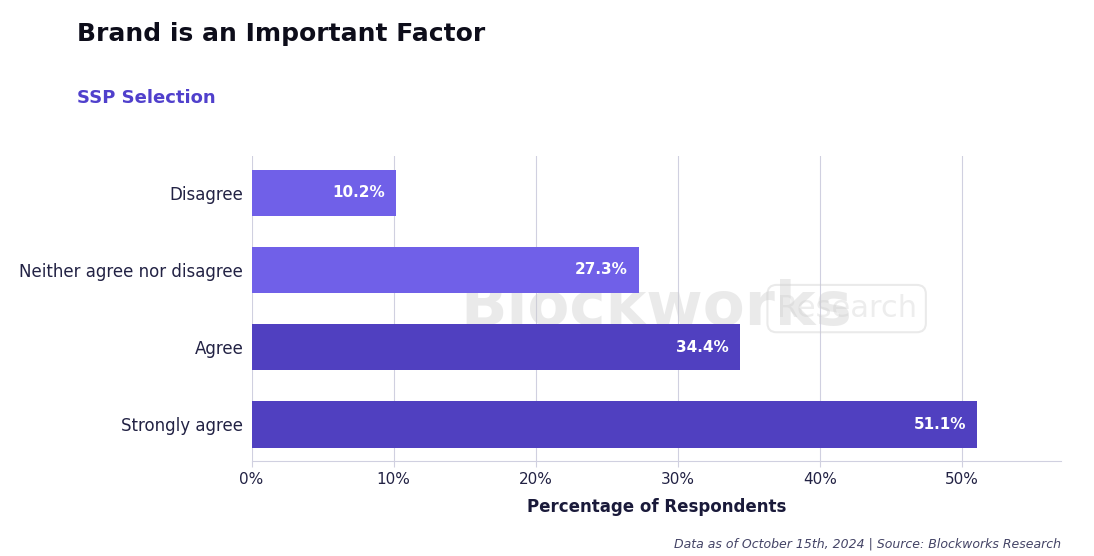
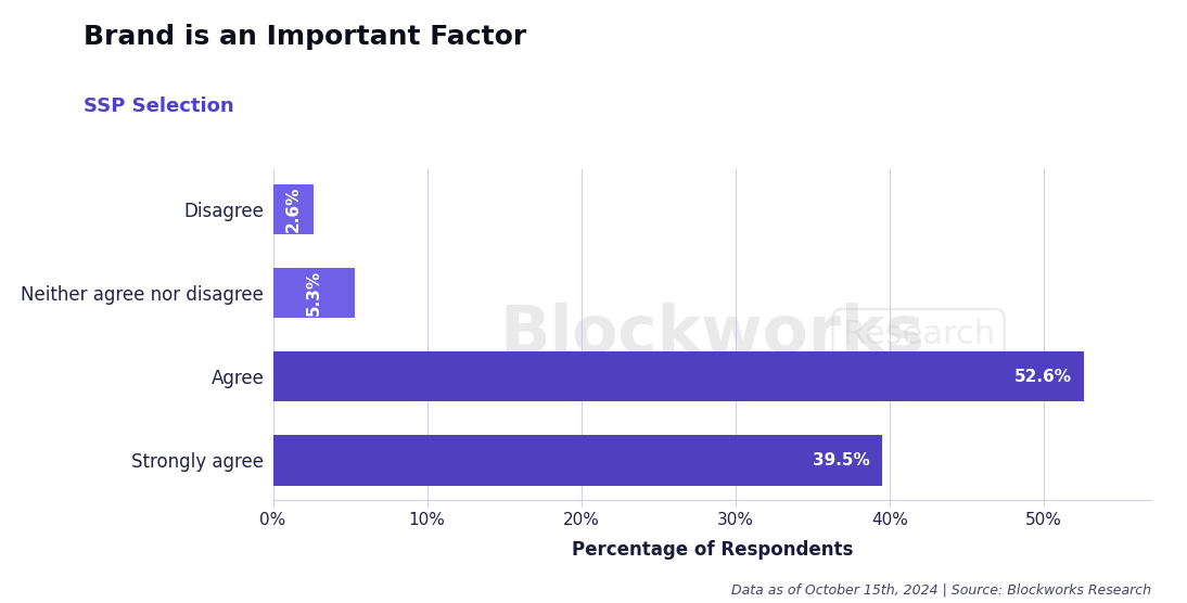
Disagree: 10.2% -> 2.6%
Neither agree nor disagree: 27.3% -> 5.3%
Agree: 34.4% -> 52.6%
Strongly agree: 51.1% -> 39.5%
